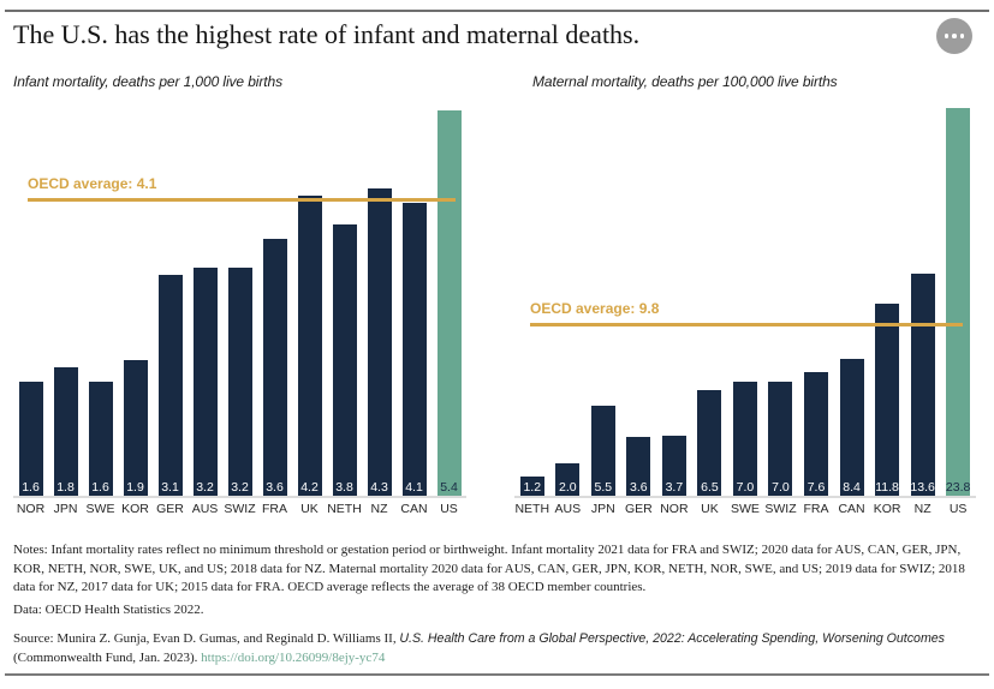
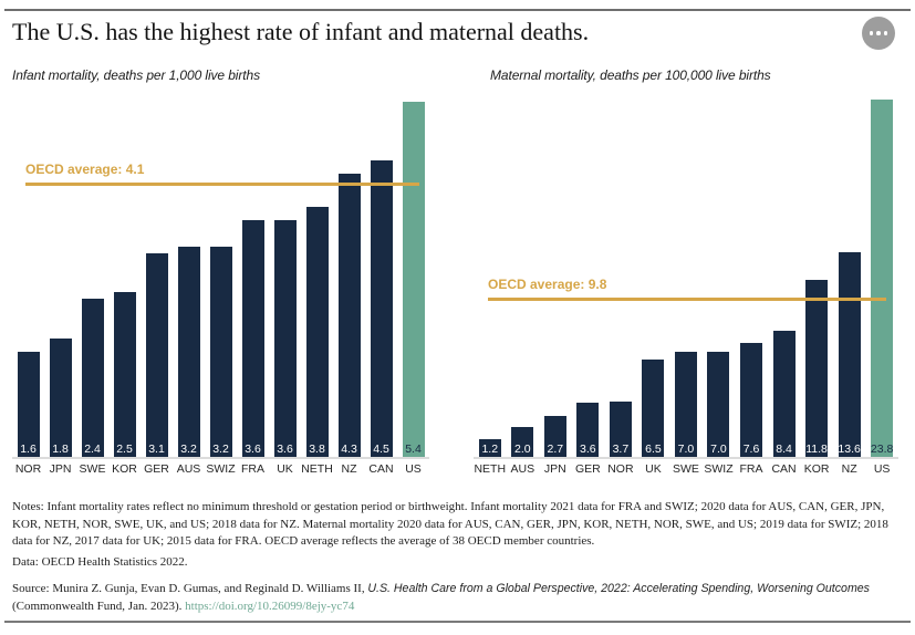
Infant mortality, deaths per 1,000 live births/SWE: 1.6 -> 2.4
Infant mortality, deaths per 1,000 live births/KOR: 1.9 -> 2.5
Infant mortality, deaths per 1,000 live births/UK: 4.2 -> 3.6
Infant mortality, deaths per 1,000 live births/CAN: 4.1 -> 4.5
Maternal mortality, deaths per 100,000 live births/JPN: 5.5 -> 2.7
